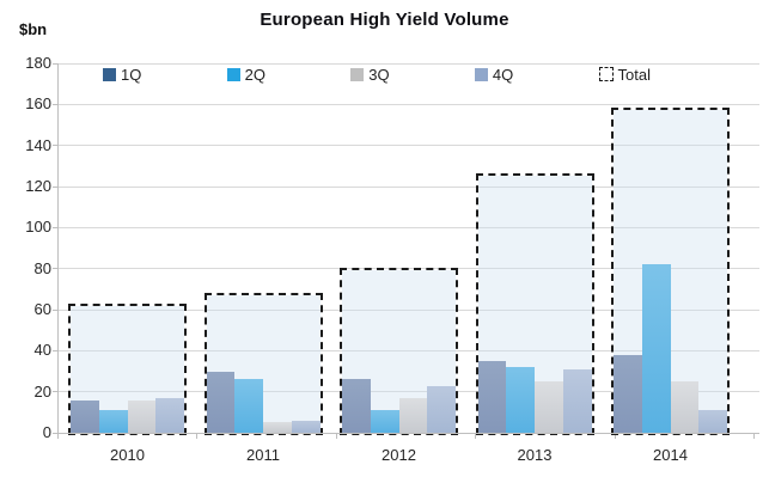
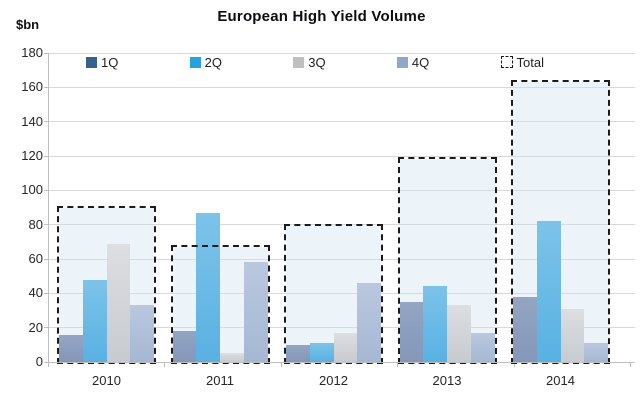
2Q/2010: 11 -> 48
3Q/2010: 16 -> 69
4Q/2010: 17 -> 33
Total/2010: 62 -> 90
1Q/2011: 30 -> 18
2Q/2011: 26 -> 87
4Q/2011: 6 -> 58
1Q/2012: 26 -> 10
4Q/2012: 23 -> 46
2Q/2013: 32 -> 44
3Q/2013: 25 -> 33
4Q/2013: 31 -> 17
Total/2013: 125 -> 118
3Q/2014: 25 -> 31
Total/2014: 157 -> 163
